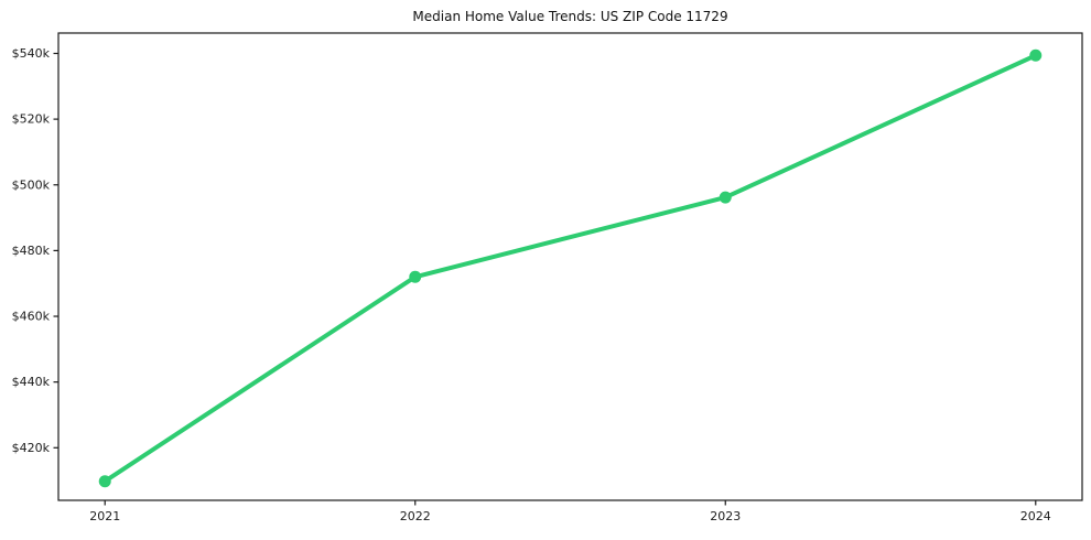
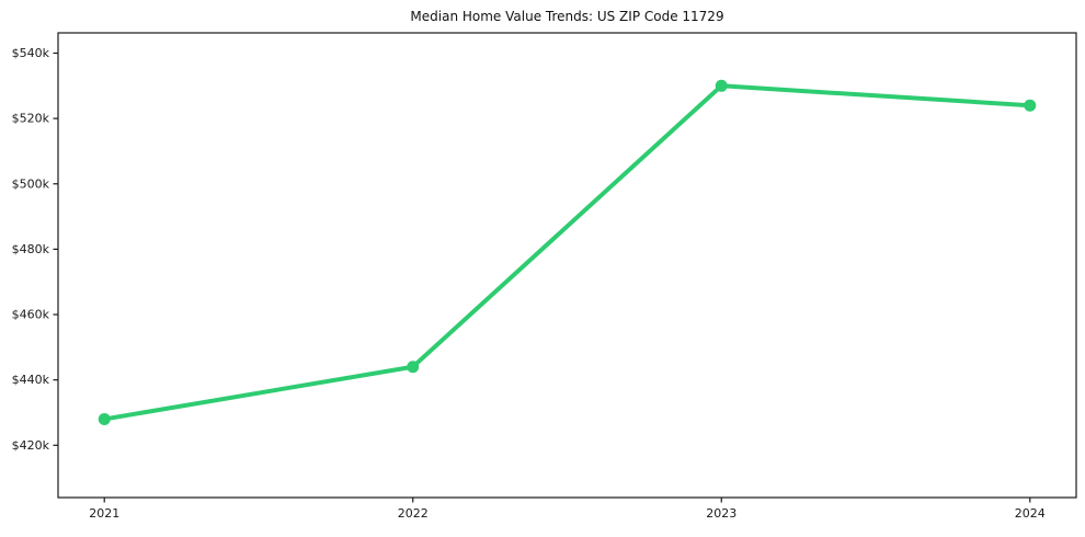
2021: $410k -> $428k
2022: $472k -> $444k
2023: $496k -> $530k
2024: $539k -> $524k
